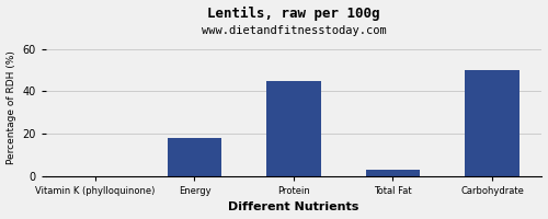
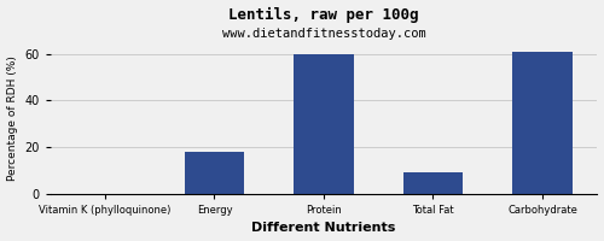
Protein: 45 -> 60
Total Fat: 3 -> 9
Carbohydrate: 50 -> 61
